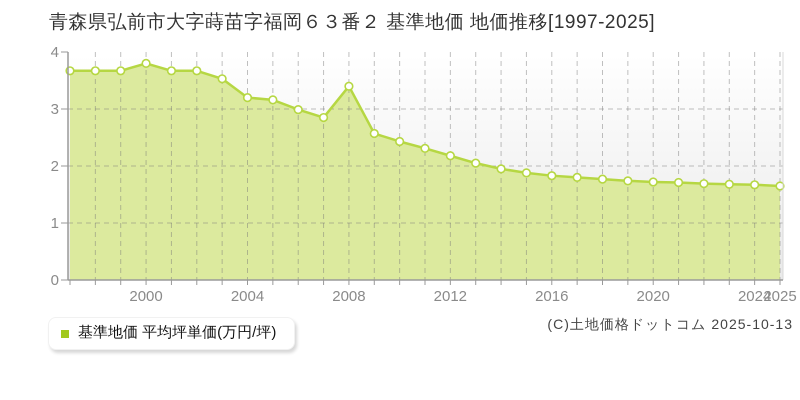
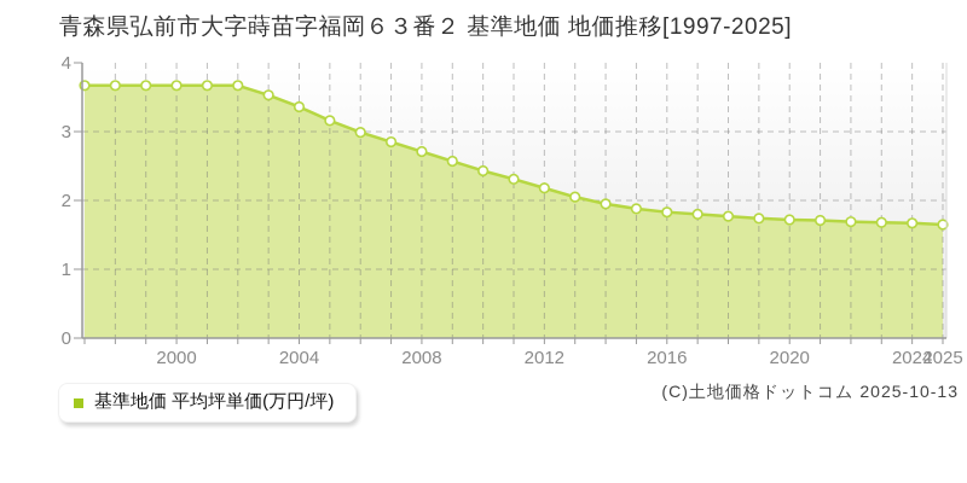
2000: 3.8 -> 3.7
2004: 3.2 -> 3.4
2008: 3.4 -> 2.7
